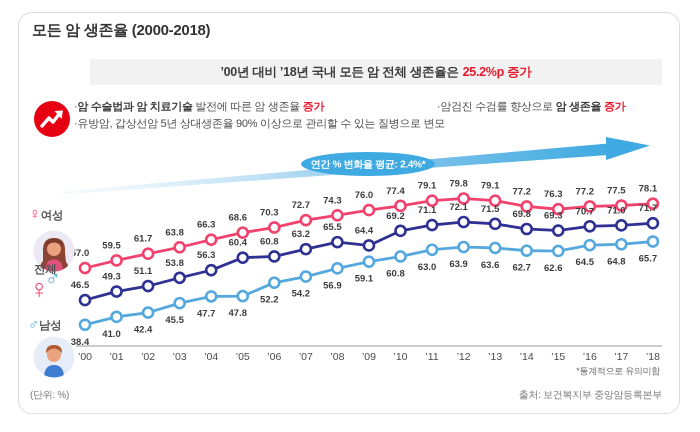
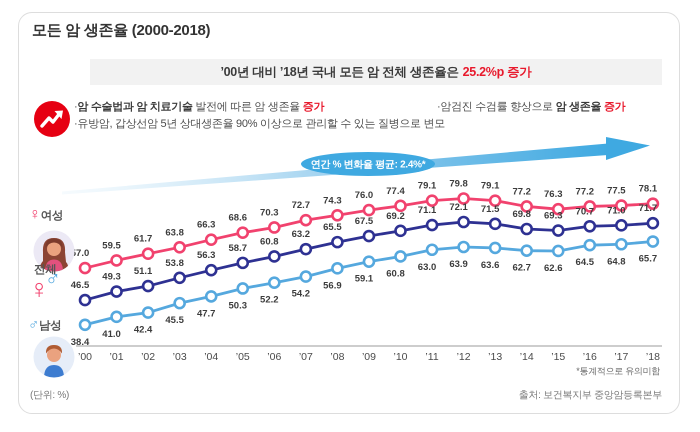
전체/’05: 60.4 -> 58.7
남성/’05: 47.8 -> 50.3
전체/’09: 64.4 -> 67.5
